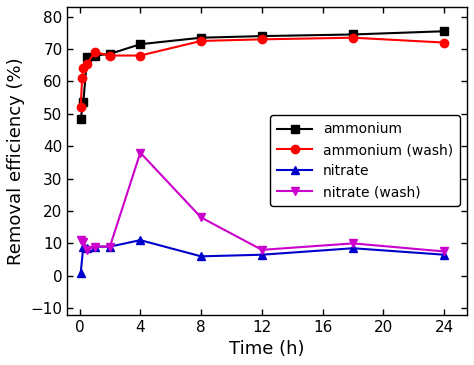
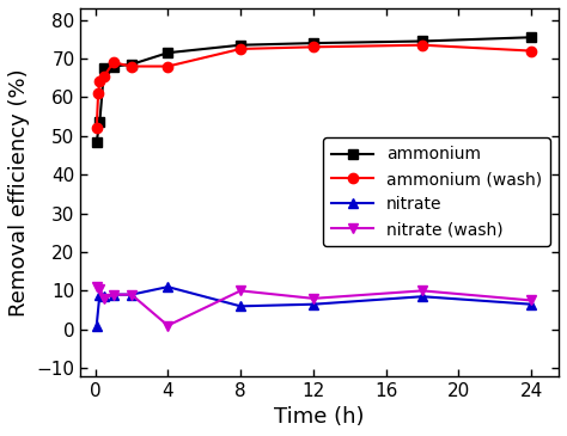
nitrate (wash)/4: 38.0 -> 1.0
nitrate (wash)/8: 18.0 -> 10.0
